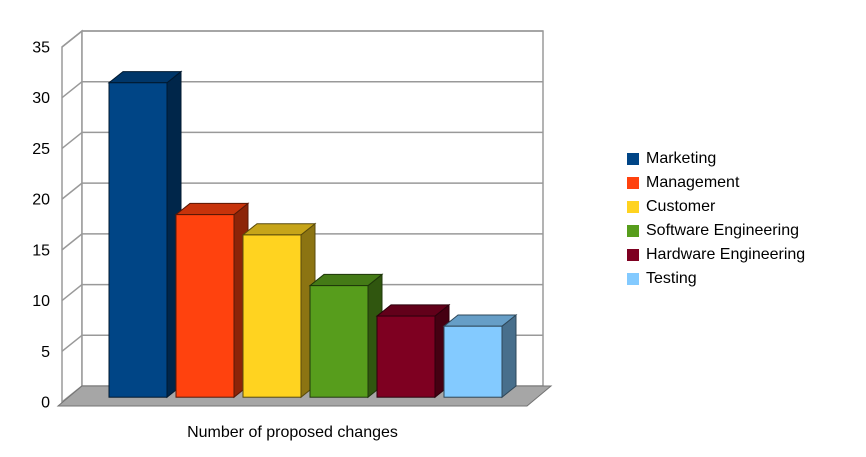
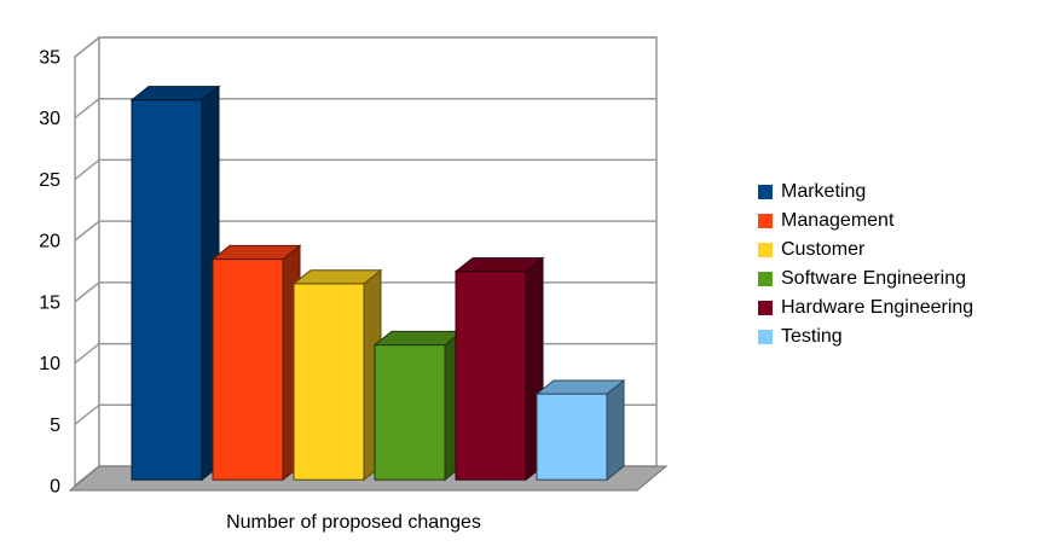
Hardware Engineering: 8 -> 17
